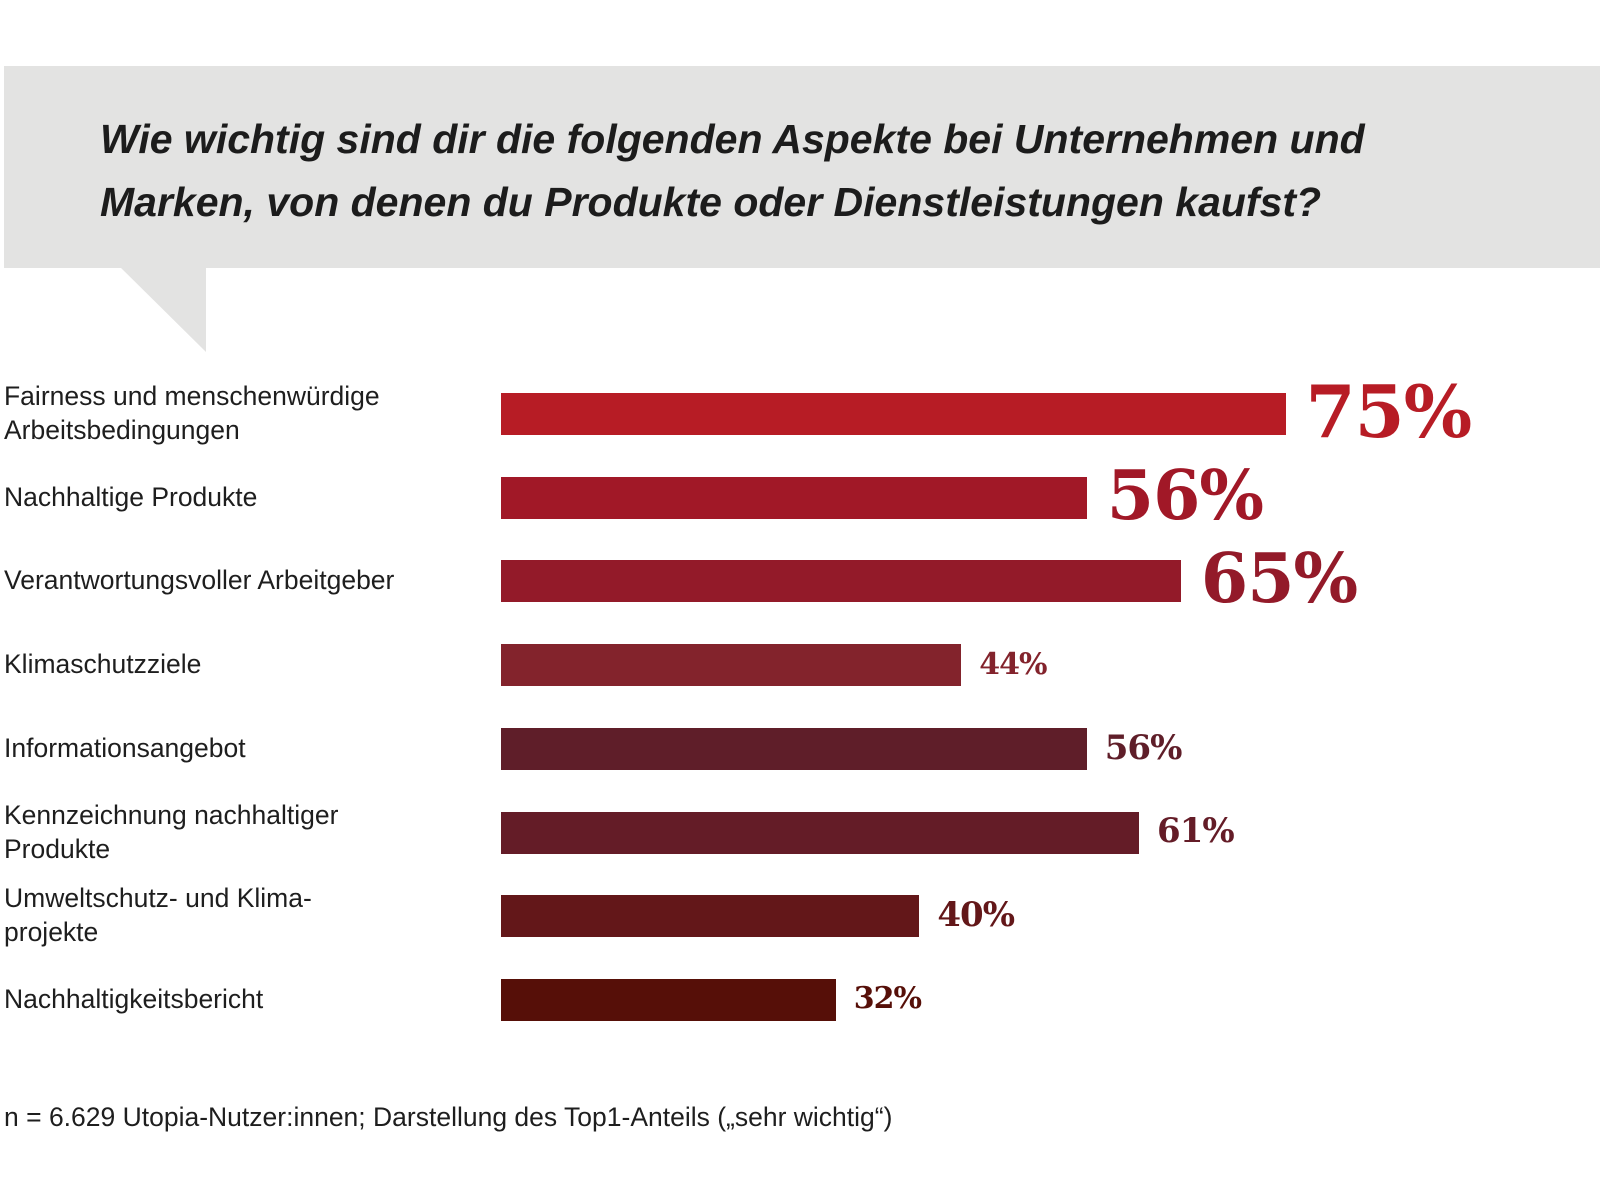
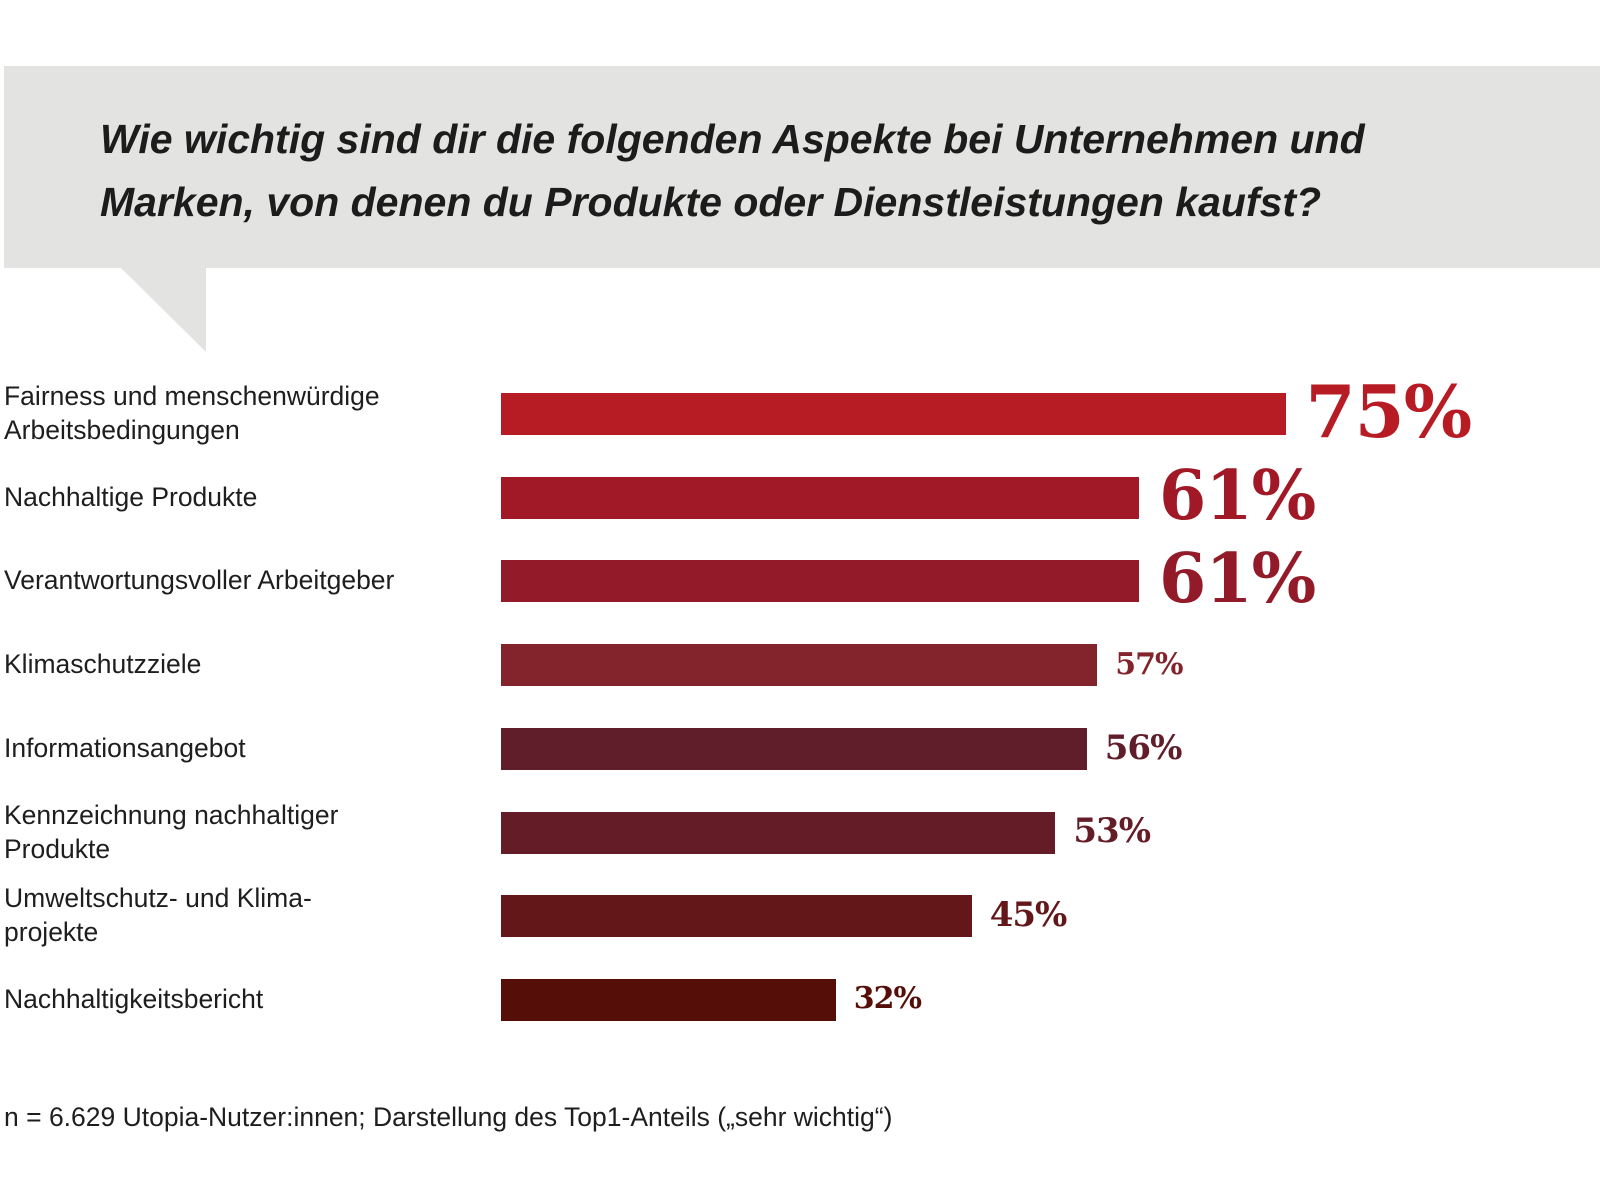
Nachhaltige Produkte: 56% -> 61%
Verantwortungsvoller Arbeitgeber: 65% -> 61%
Klimaschutzziele: 44% -> 57%
Kennzeichnung nachhaltiger Produkte: 61% -> 53%
Umweltschutz- und Klima- projekte: 40% -> 45%
